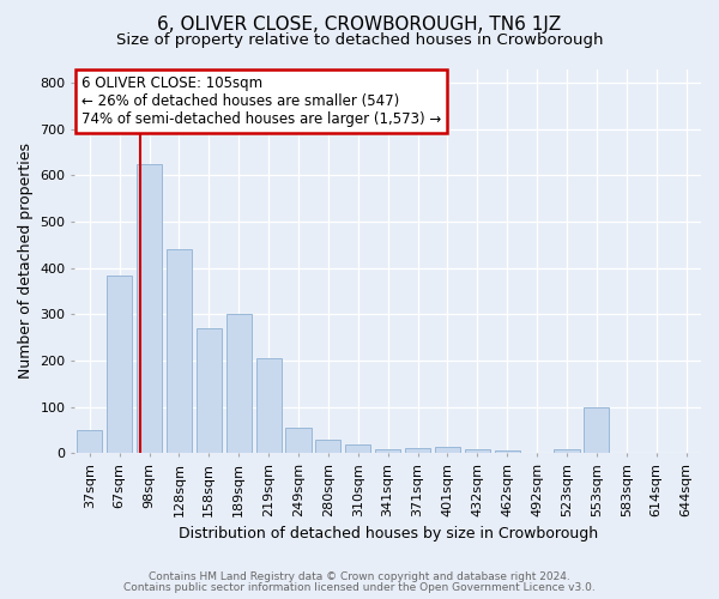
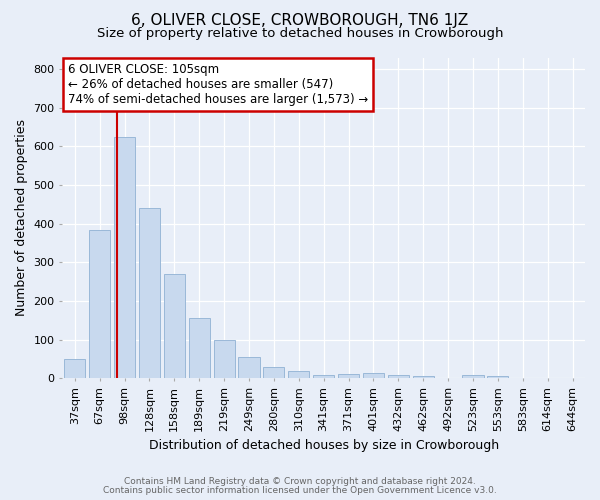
189sqm: 300 -> 155
219sqm: 205 -> 100
553sqm: 100 -> 5
